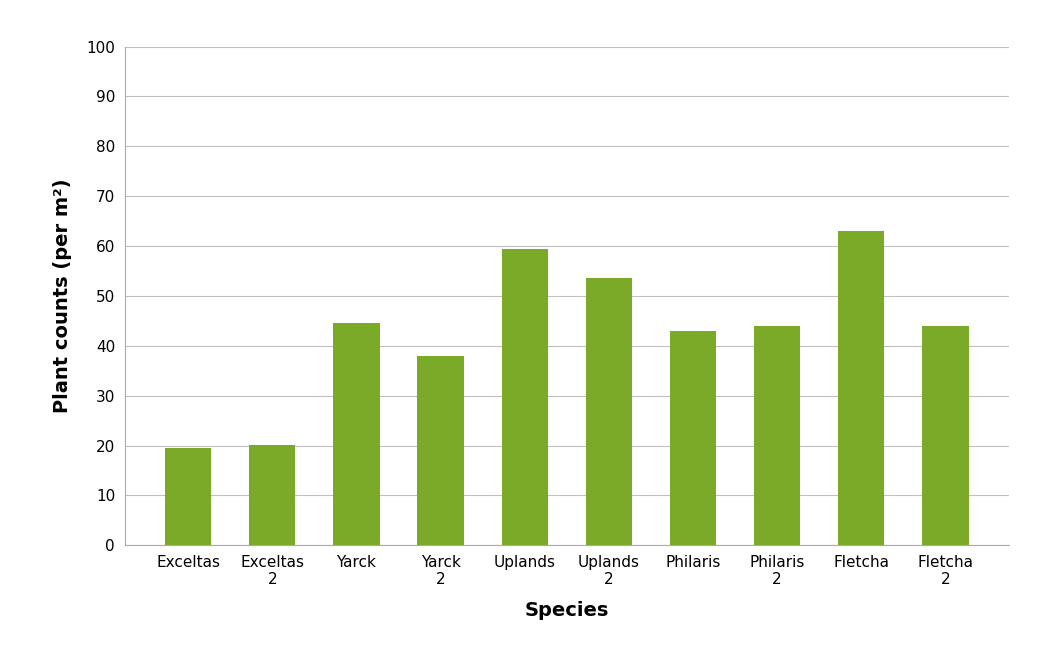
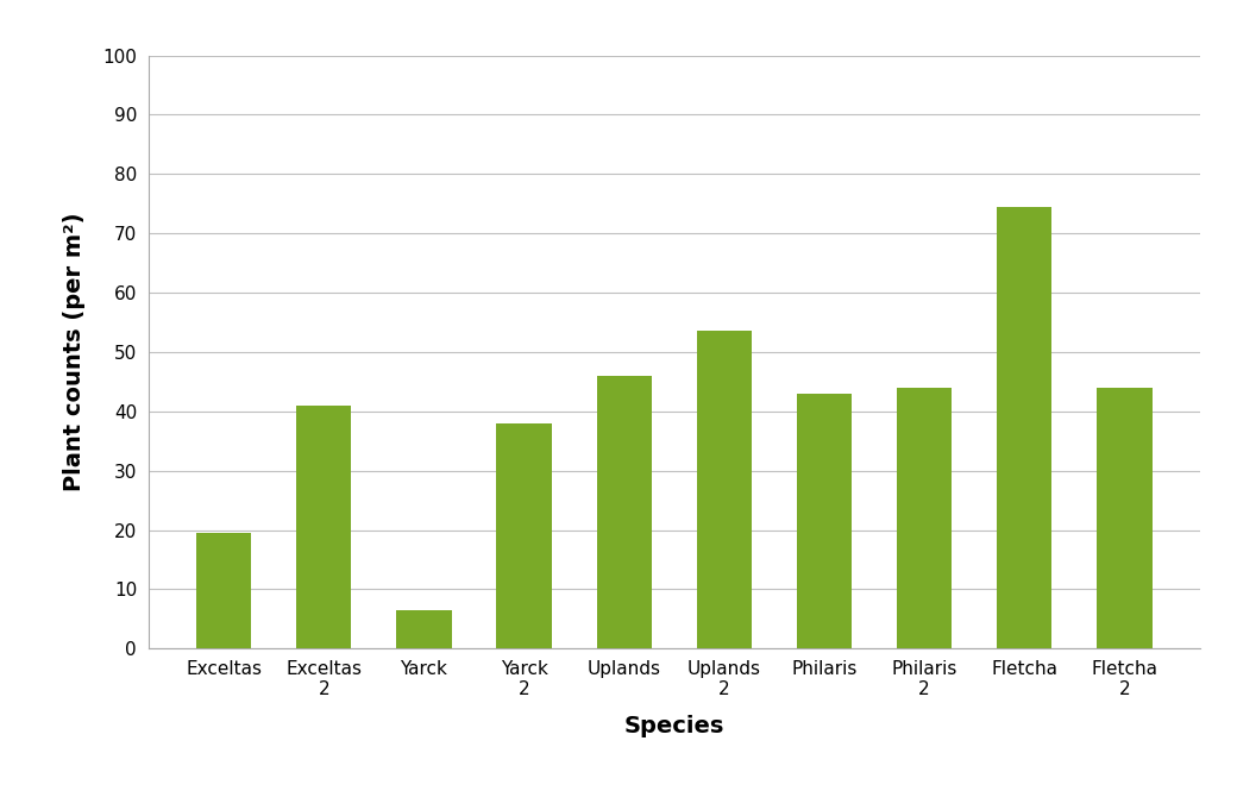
Exceltas 2: 20.2 -> 41.0
Yarck: 44.5 -> 6.5
Uplands: 59.5 -> 46.0
Fletcha: 63.0 -> 74.5
